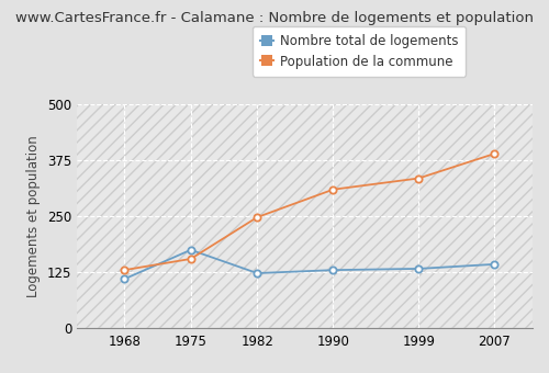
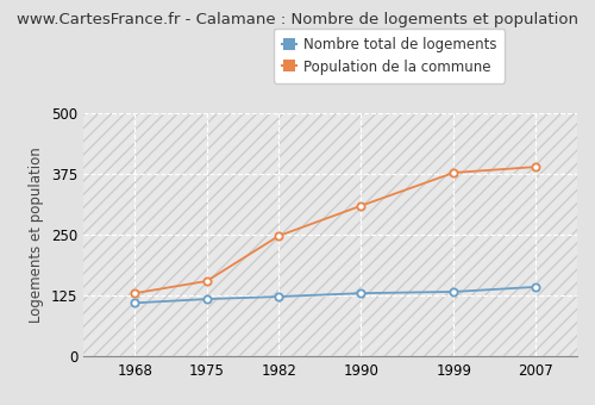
Nombre total de logements/1975: 175 -> 118
Population de la commune/1999: 335 -> 378
